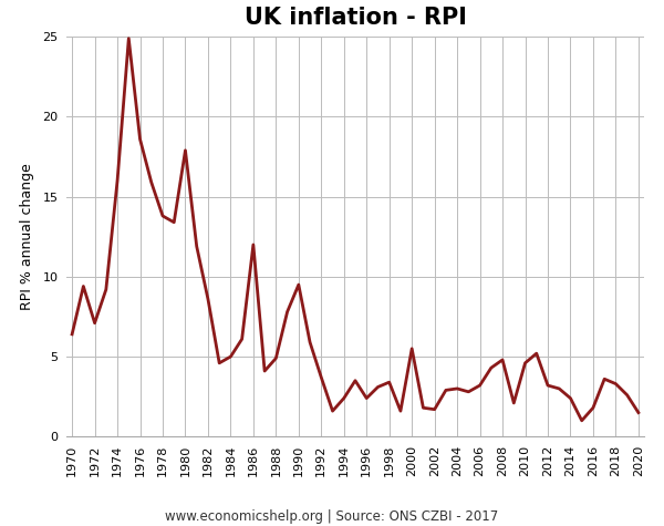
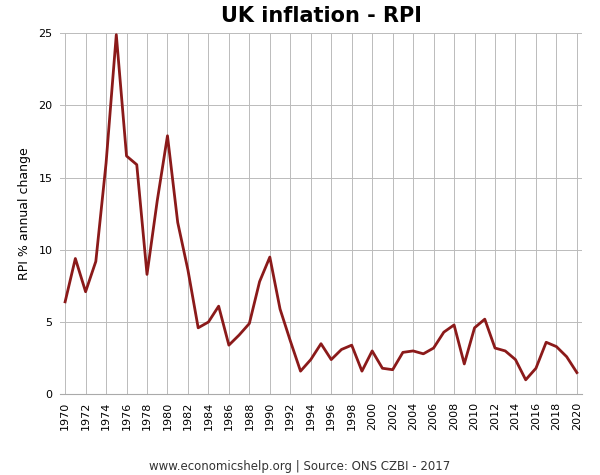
1976: 18.6 -> 16.5
1978: 13.8 -> 8.3
1986: 12.0 -> 3.4
2000: 5.5 -> 3.0
